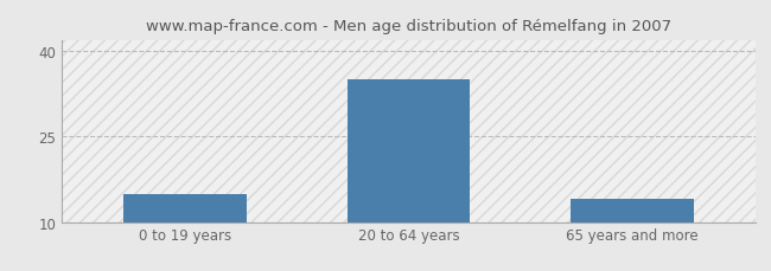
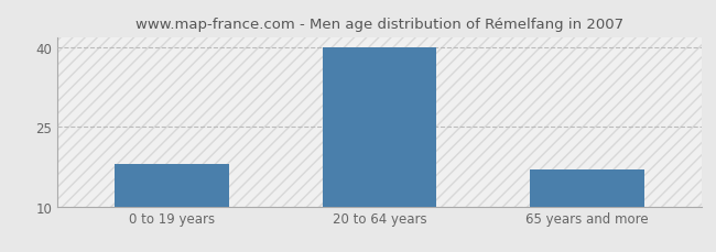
0 to 19 years: 15 -> 18
20 to 64 years: 35 -> 40
65 years and more: 14 -> 17
